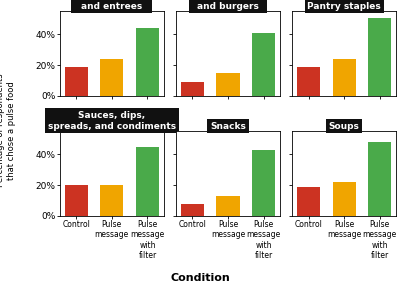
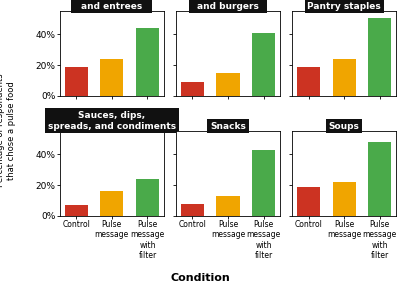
Sauces, dips, spreads, and condiments/Control: 20% -> 7%
Sauces, dips, spreads, and condiments/Pulse message: 20% -> 16%
Sauces, dips, spreads, and condiments/Pulse message with filter: 45% -> 24%
